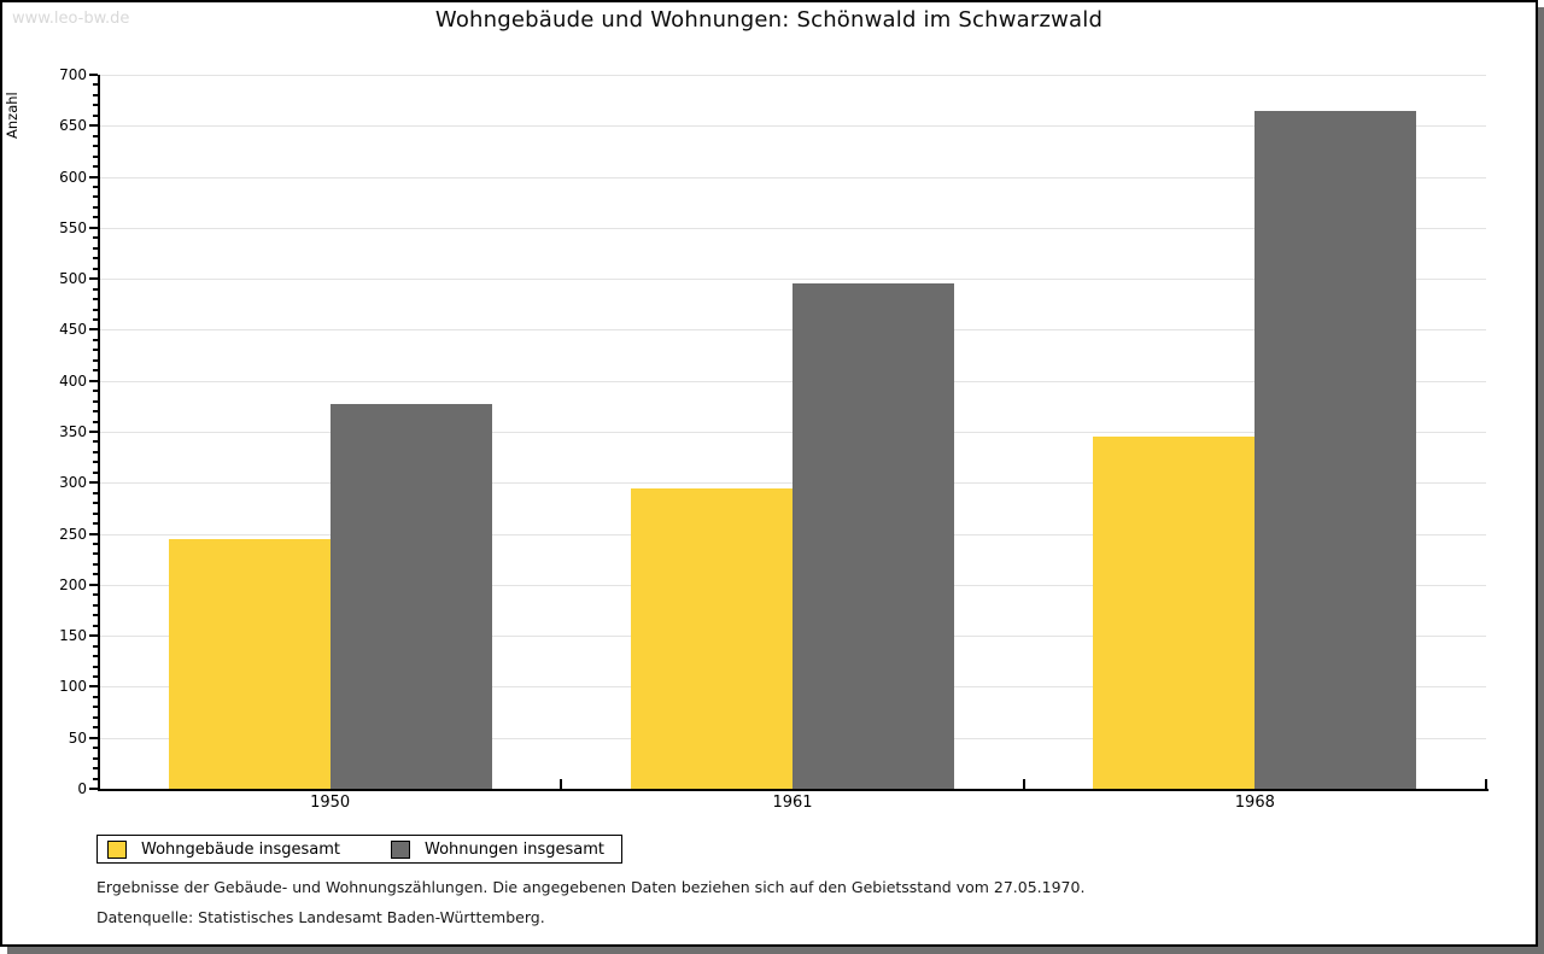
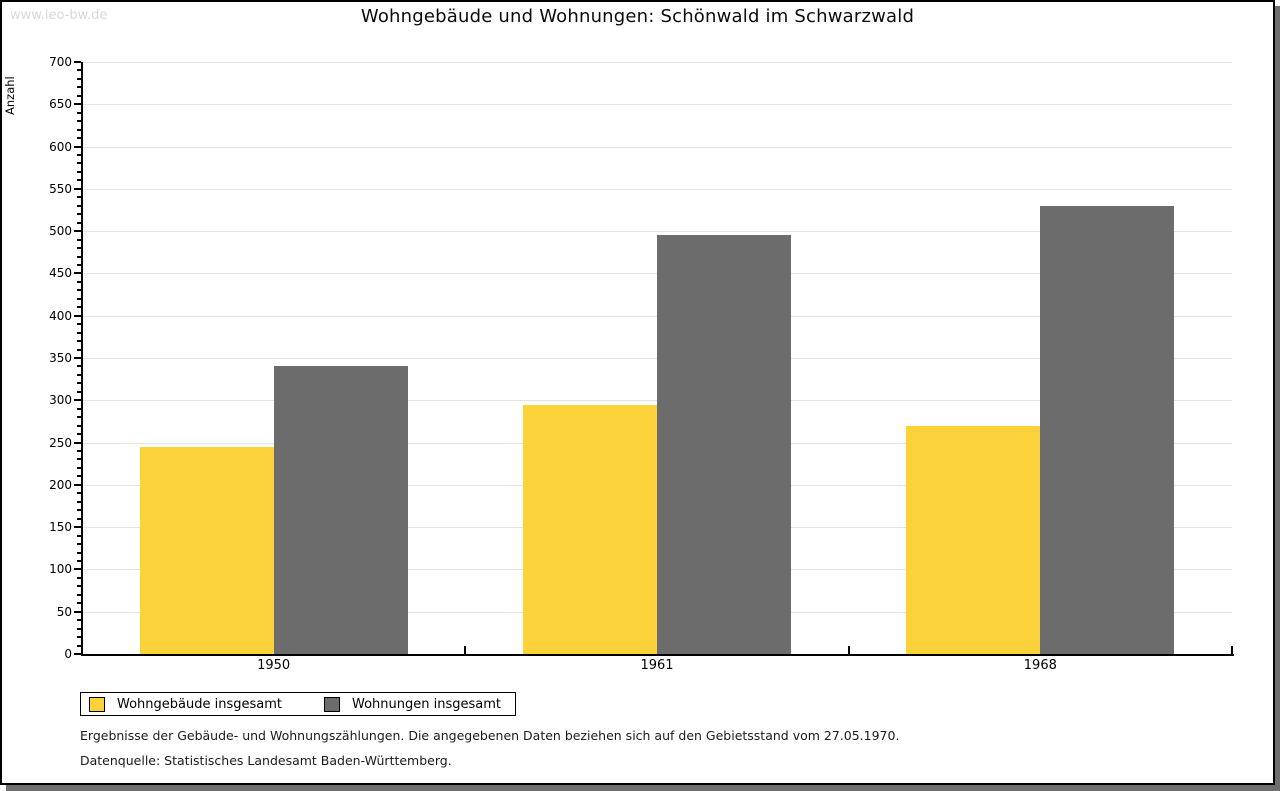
Wohnungen insgesamt/1950: 380 -> 340
Wohngebäude insgesamt/1968: 340 -> 270
Wohnungen insgesamt/1968: 660 -> 530
